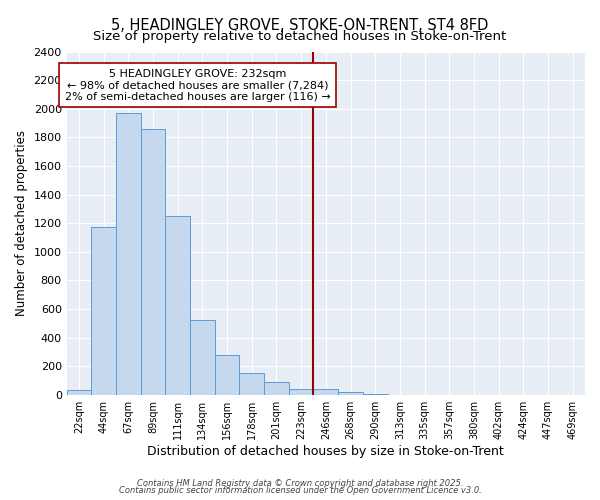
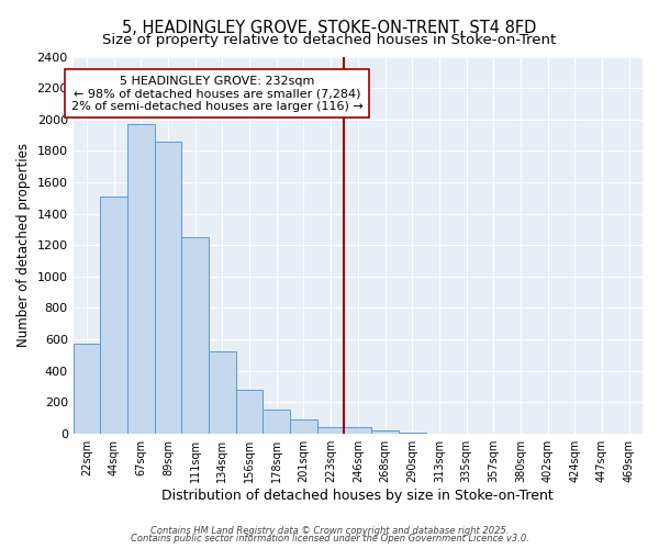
22sqm: 30 -> 570
44sqm: 1170 -> 1510
